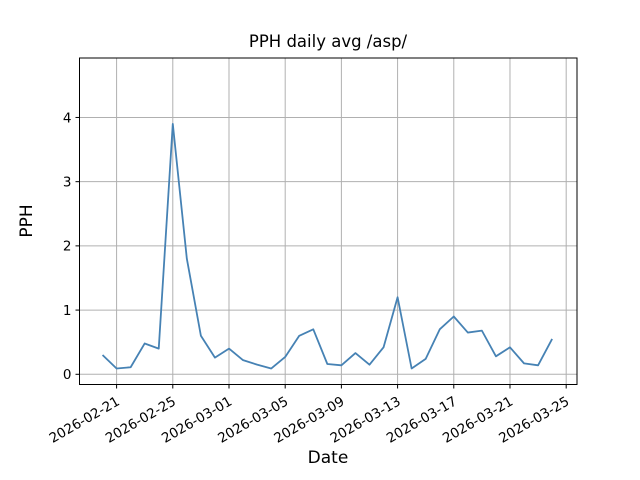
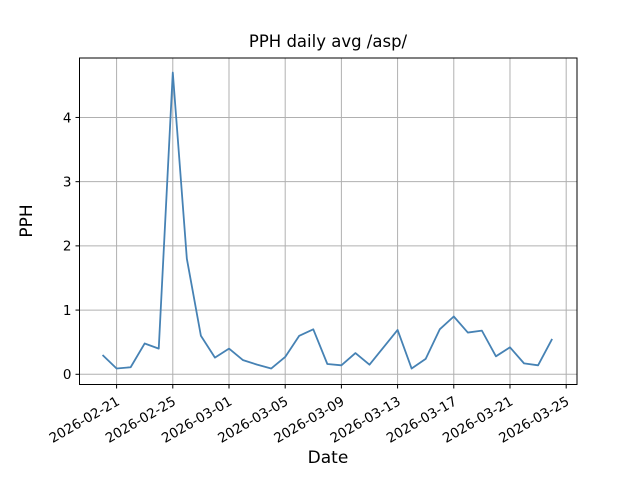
2026-02-25: 3.9 -> 4.7
2026-03-13: 1.2 -> 0.7
